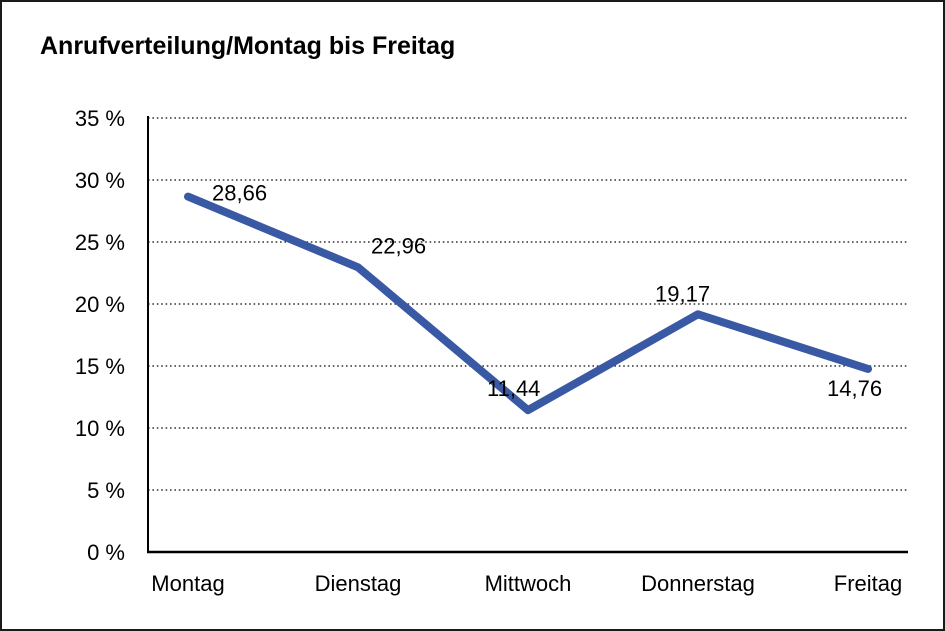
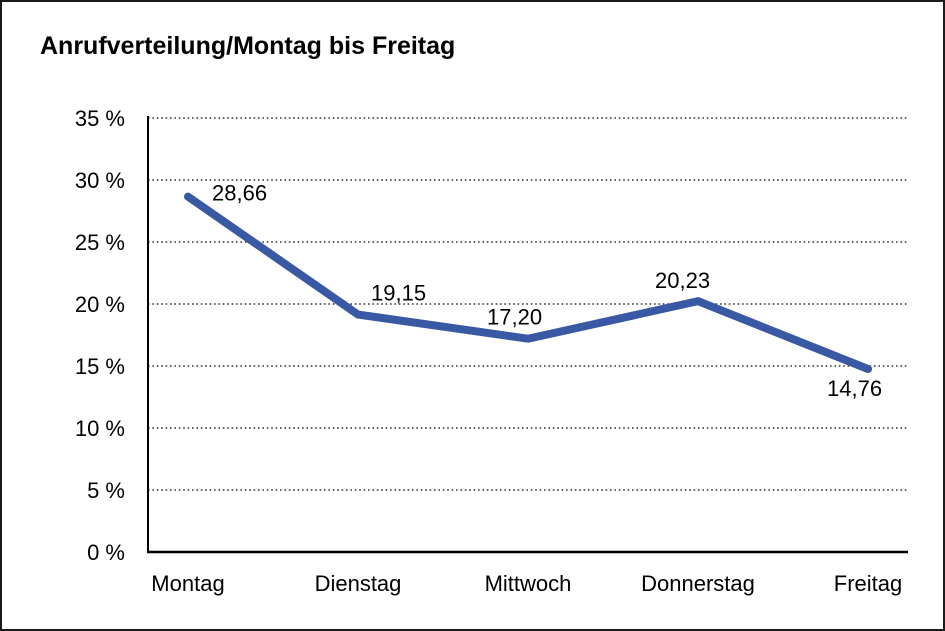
Dienstag: 22,96 -> 19,15
Mittwoch: 11,44 -> 17,20
Donnerstag: 19,17 -> 20,23
